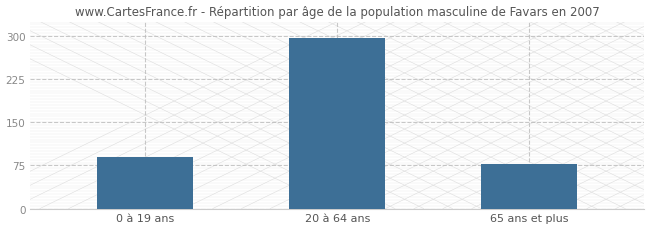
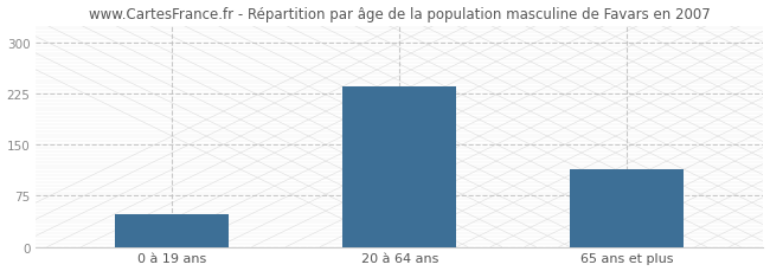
0 à 19 ans: 90 -> 48
20 à 64 ans: 297 -> 236
65 ans et plus: 78 -> 114
